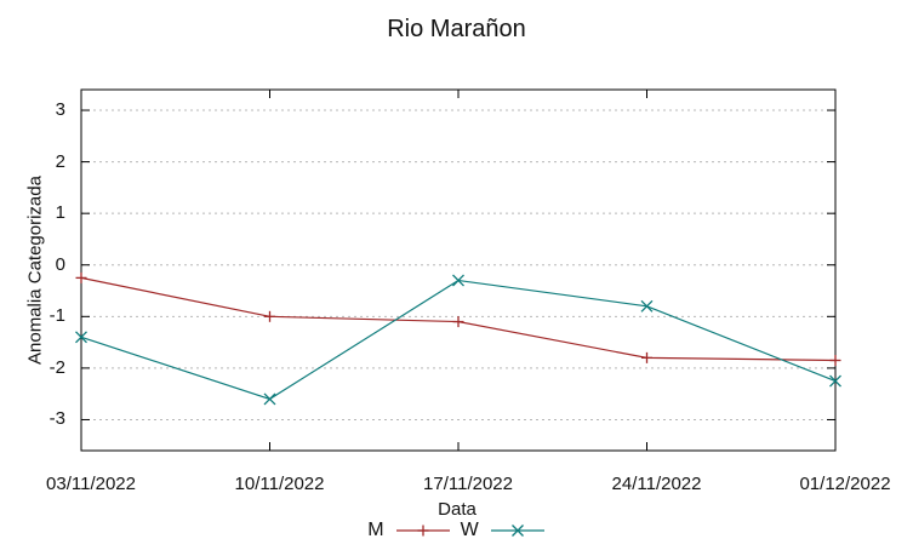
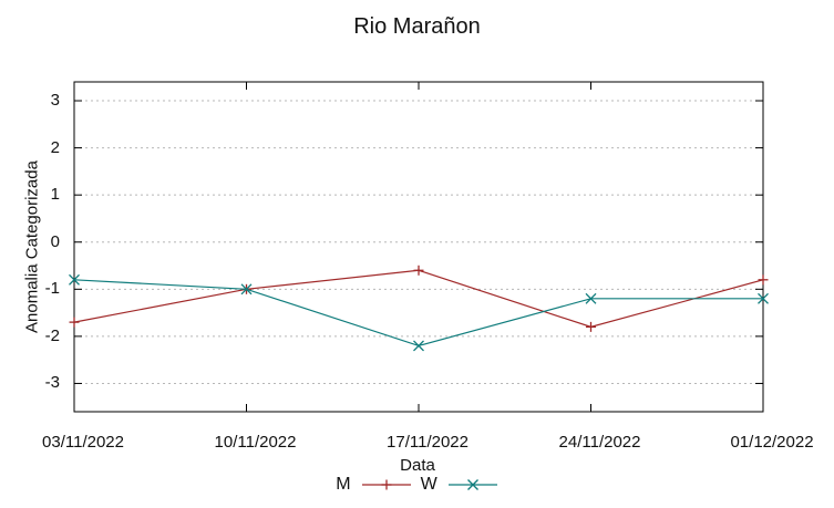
M/03/11/2022: -0.2 -> -1.7
W/03/11/2022: -1.4 -> -0.8
W/10/11/2022: -2.6 -> -1.0
M/17/11/2022: -1.1 -> -0.6
W/17/11/2022: -0.3 -> -2.2
W/24/11/2022: -0.8 -> -1.2
M/01/12/2022: -1.9 -> -0.8
W/01/12/2022: -2.2 -> -1.2
